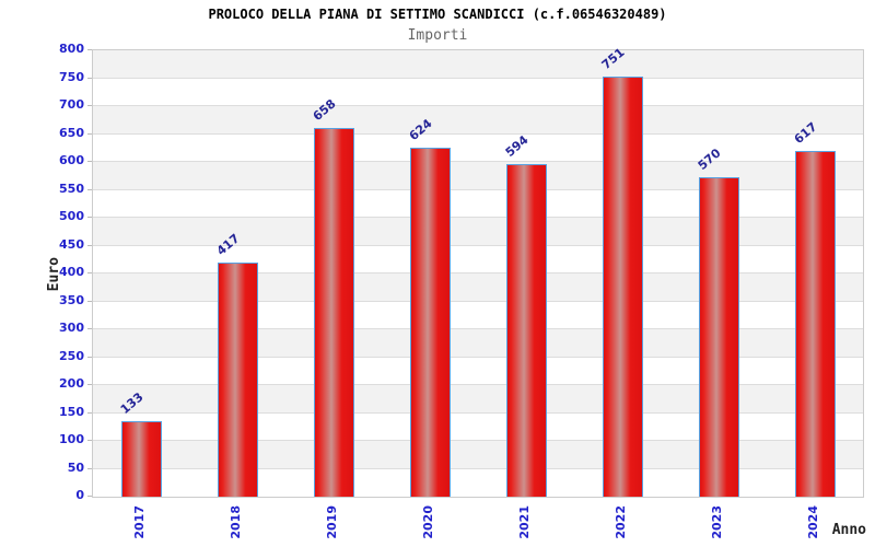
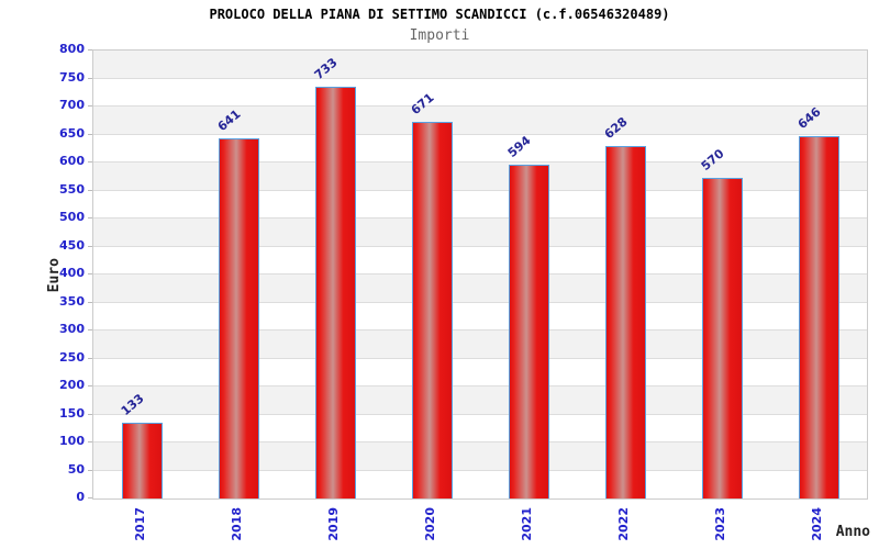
2018: 417 -> 641
2019: 658 -> 733
2020: 624 -> 671
2022: 751 -> 628
2024: 617 -> 646
